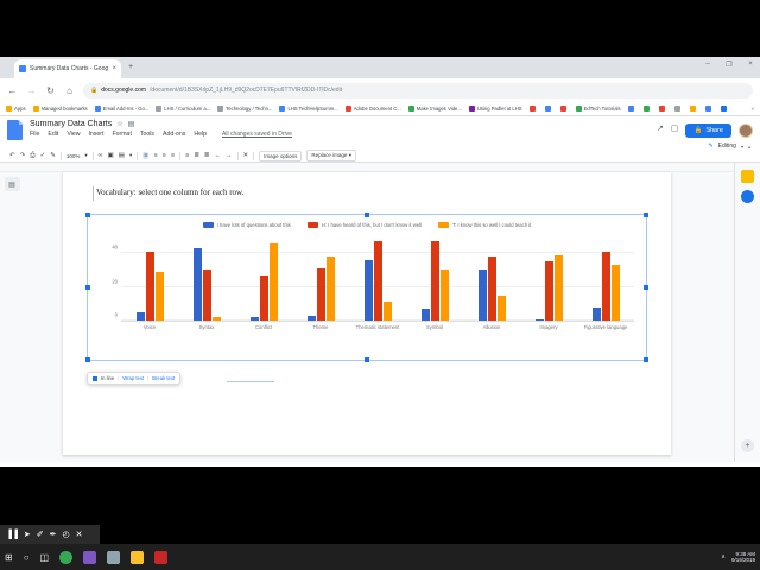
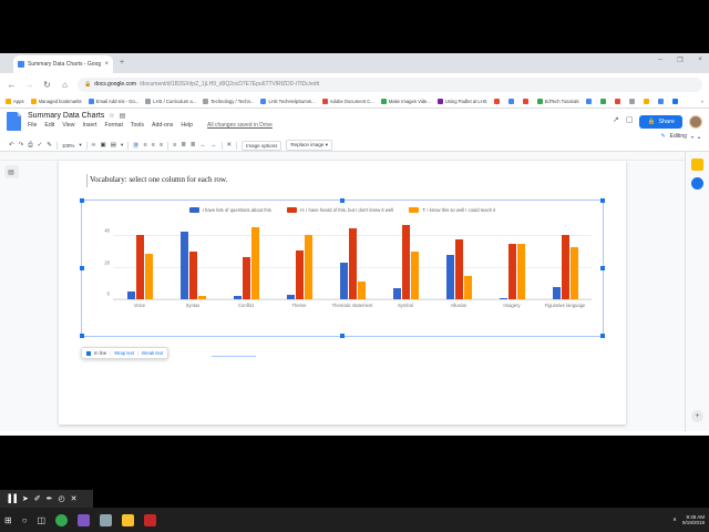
T: I know this so well I could teach it/Theme: 38 -> 41
I have lots of questions about this/Thematic statement: 36 -> 23
H: I have heard of this, but I don't know it well/Thematic statement: 47 -> 45
I have lots of questions about this/Allusion: 30 -> 28
T: I know this so well I could teach it/Imagery: 39 -> 35
